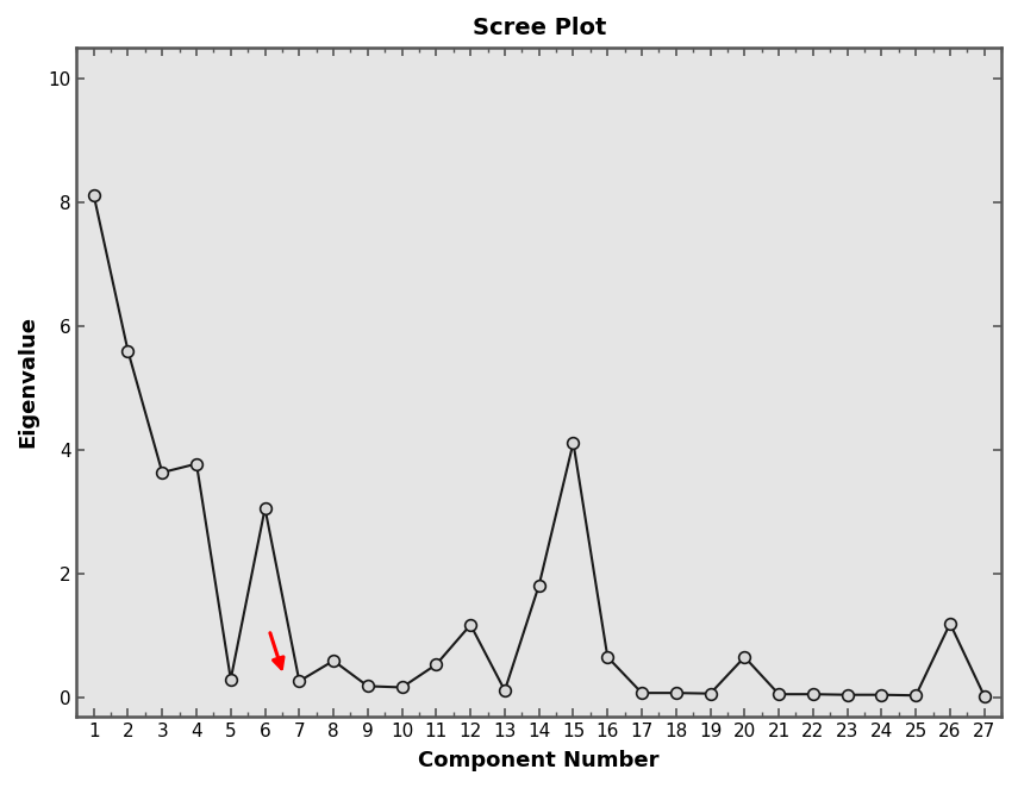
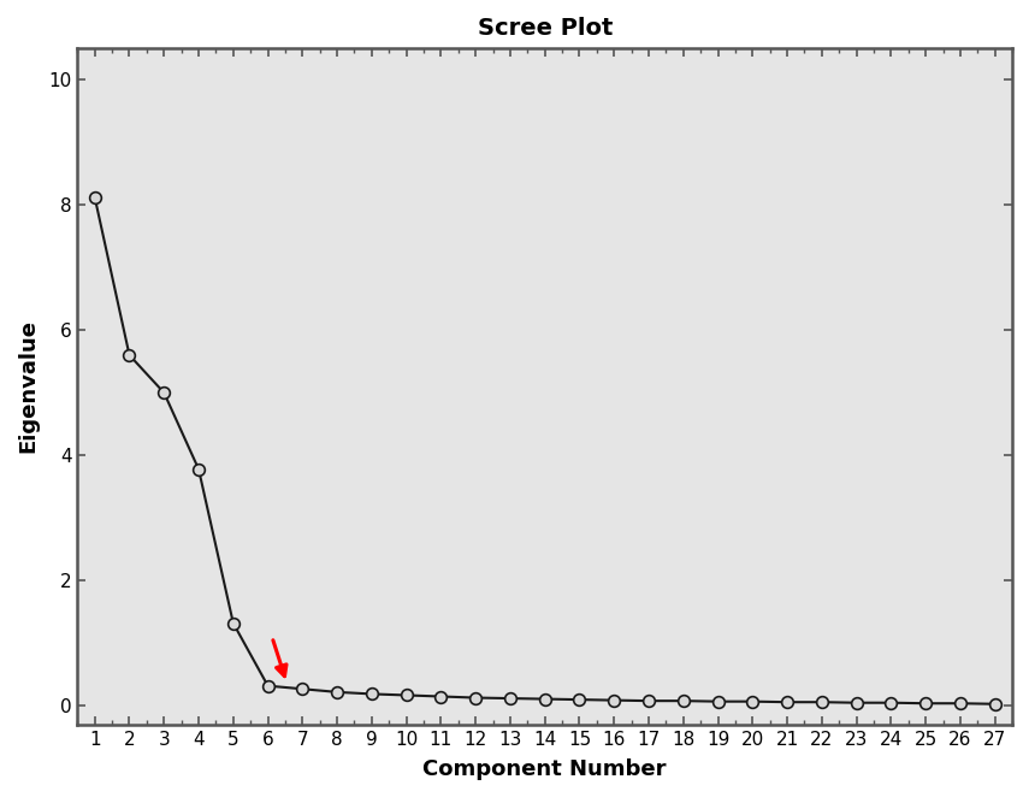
3: 3.64 -> 5.00
5: 0.30 -> 1.32
6: 3.06 -> 0.32
8: 0.60 -> 0.22
11: 0.54 -> 0.15
12: 1.18 -> 0.13
14: 1.82 -> 0.11
15: 4.12 -> 0.10
16: 0.66 -> 0.09
20: 0.66 -> 0.07
26: 1.20 -> 0.04
